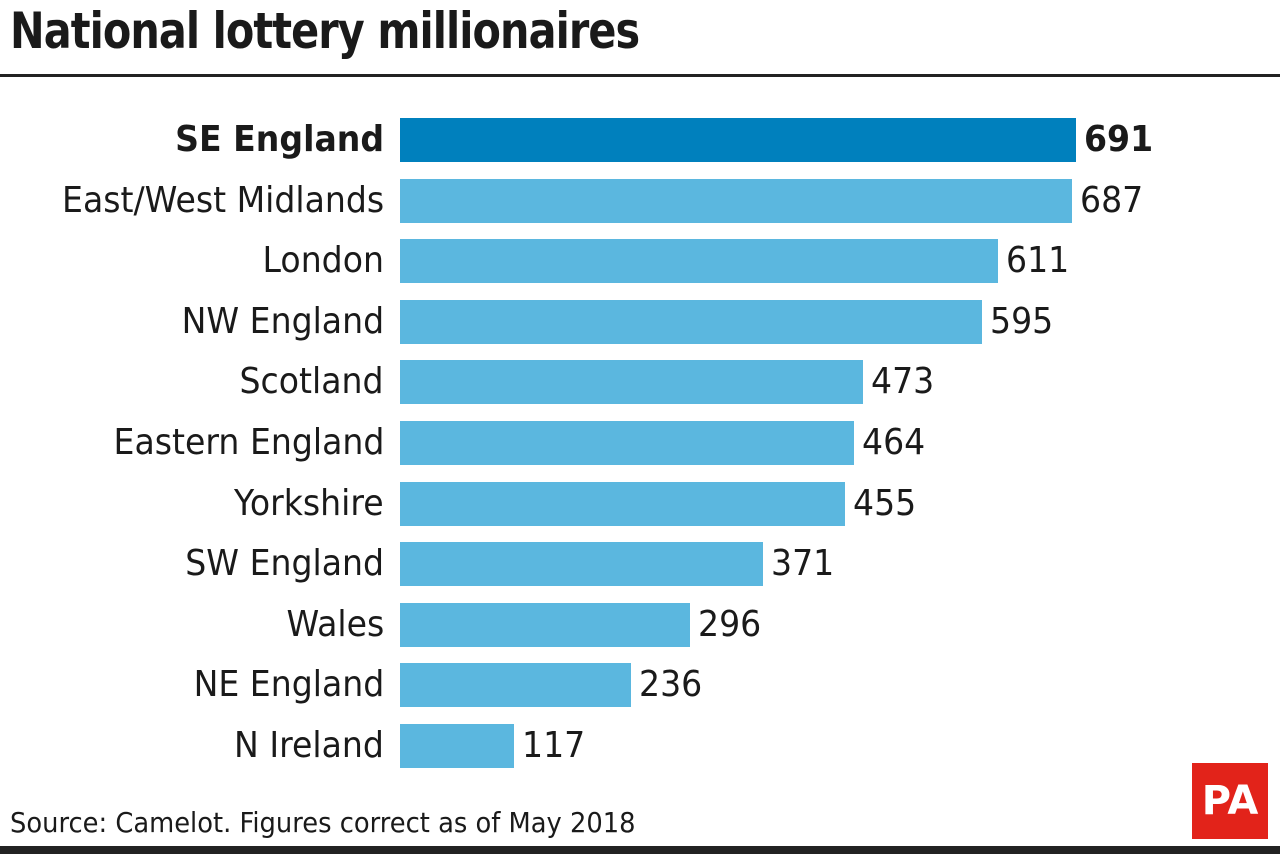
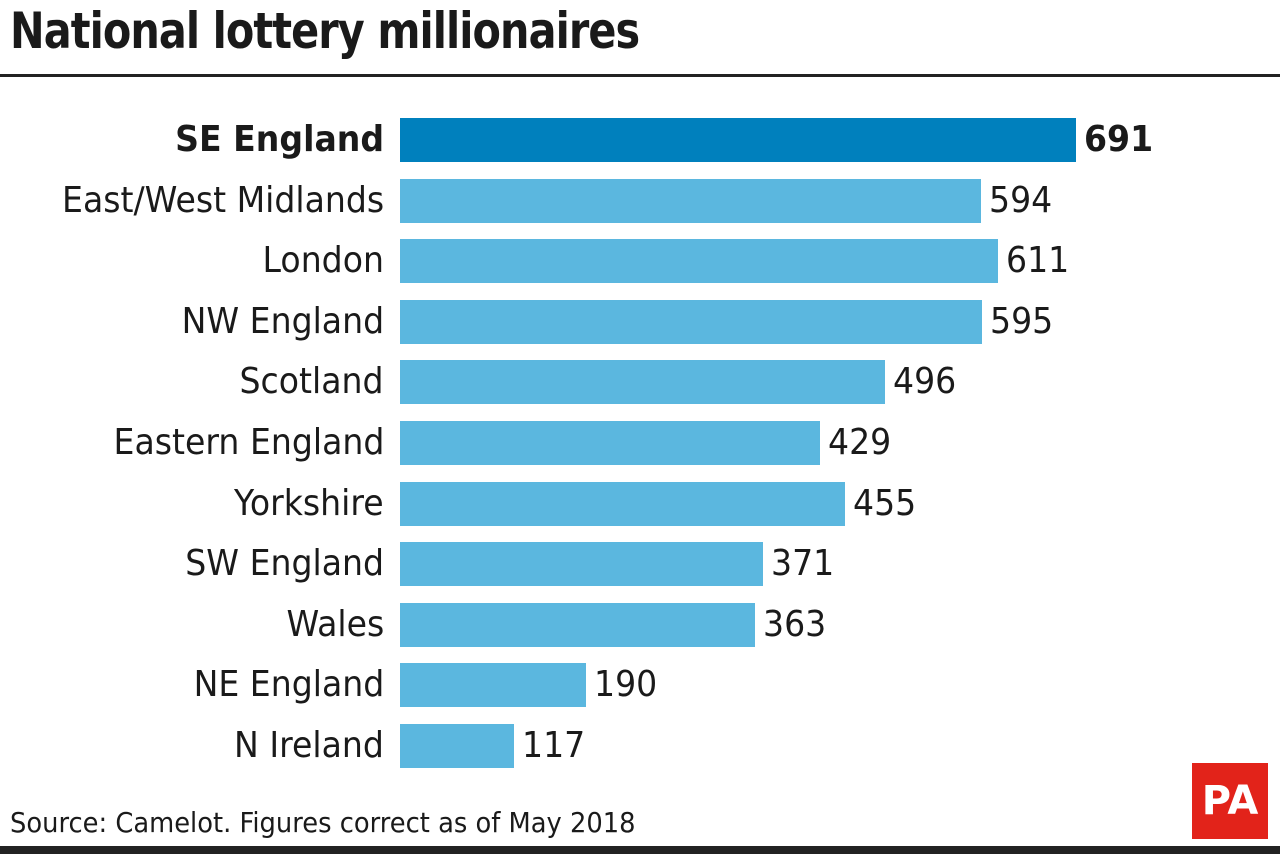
East/West Midlands: 687 -> 594
Scotland: 473 -> 496
Eastern England: 464 -> 429
Wales: 296 -> 363
NE England: 236 -> 190
